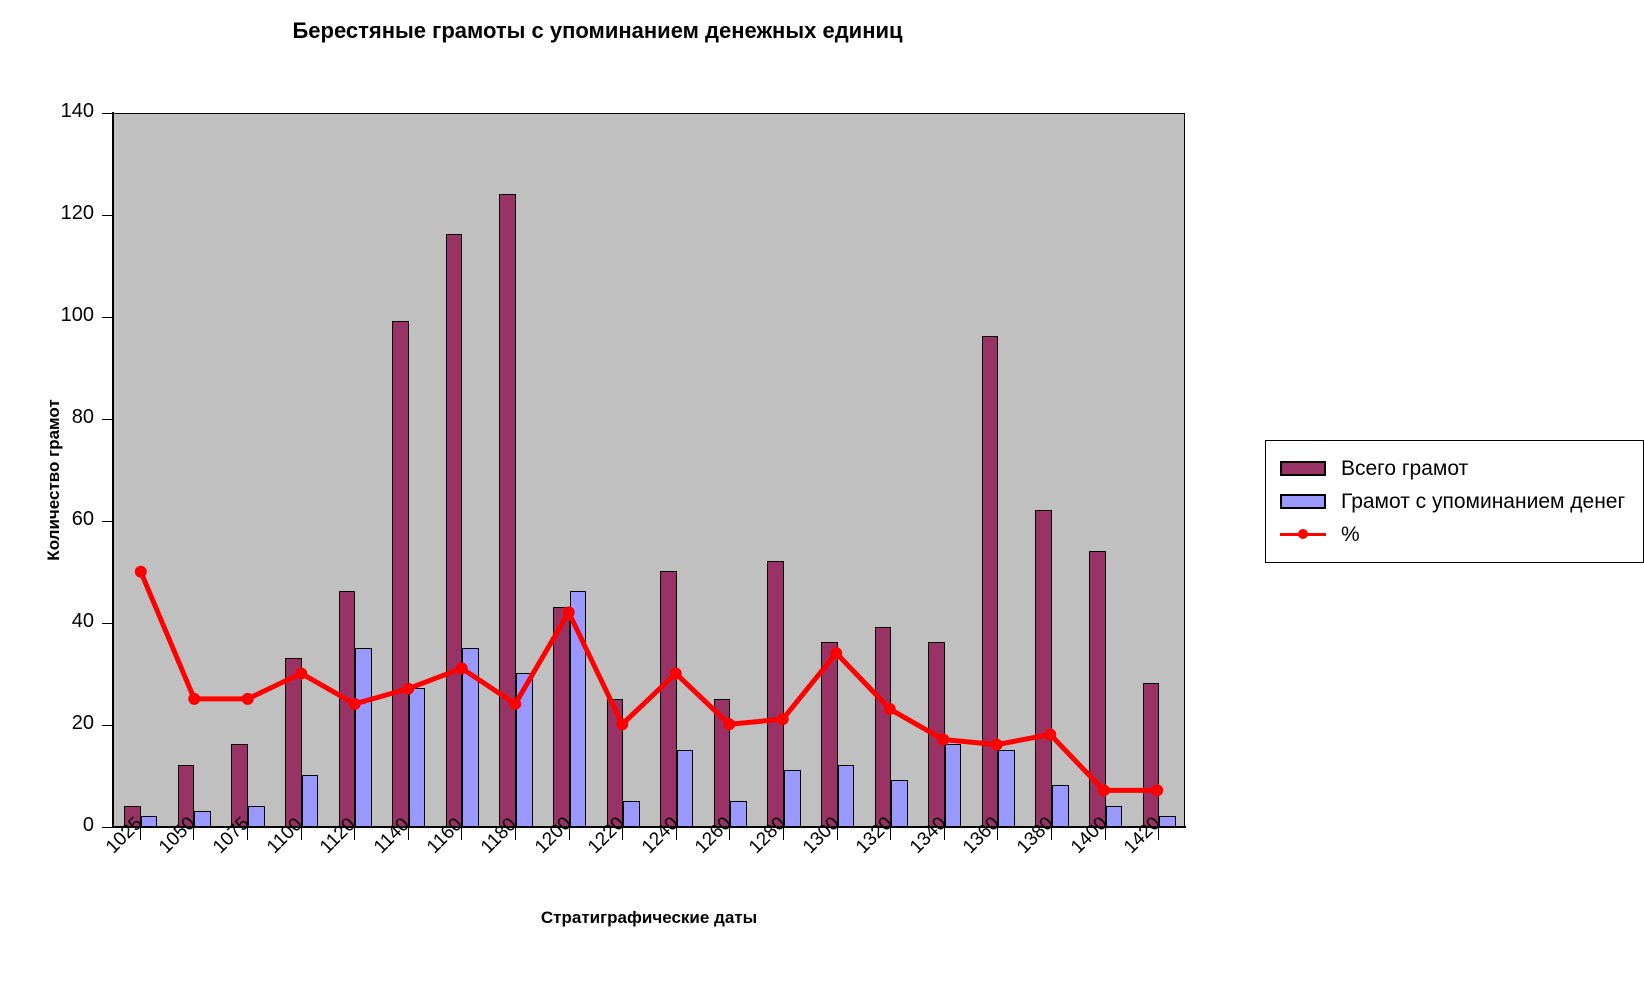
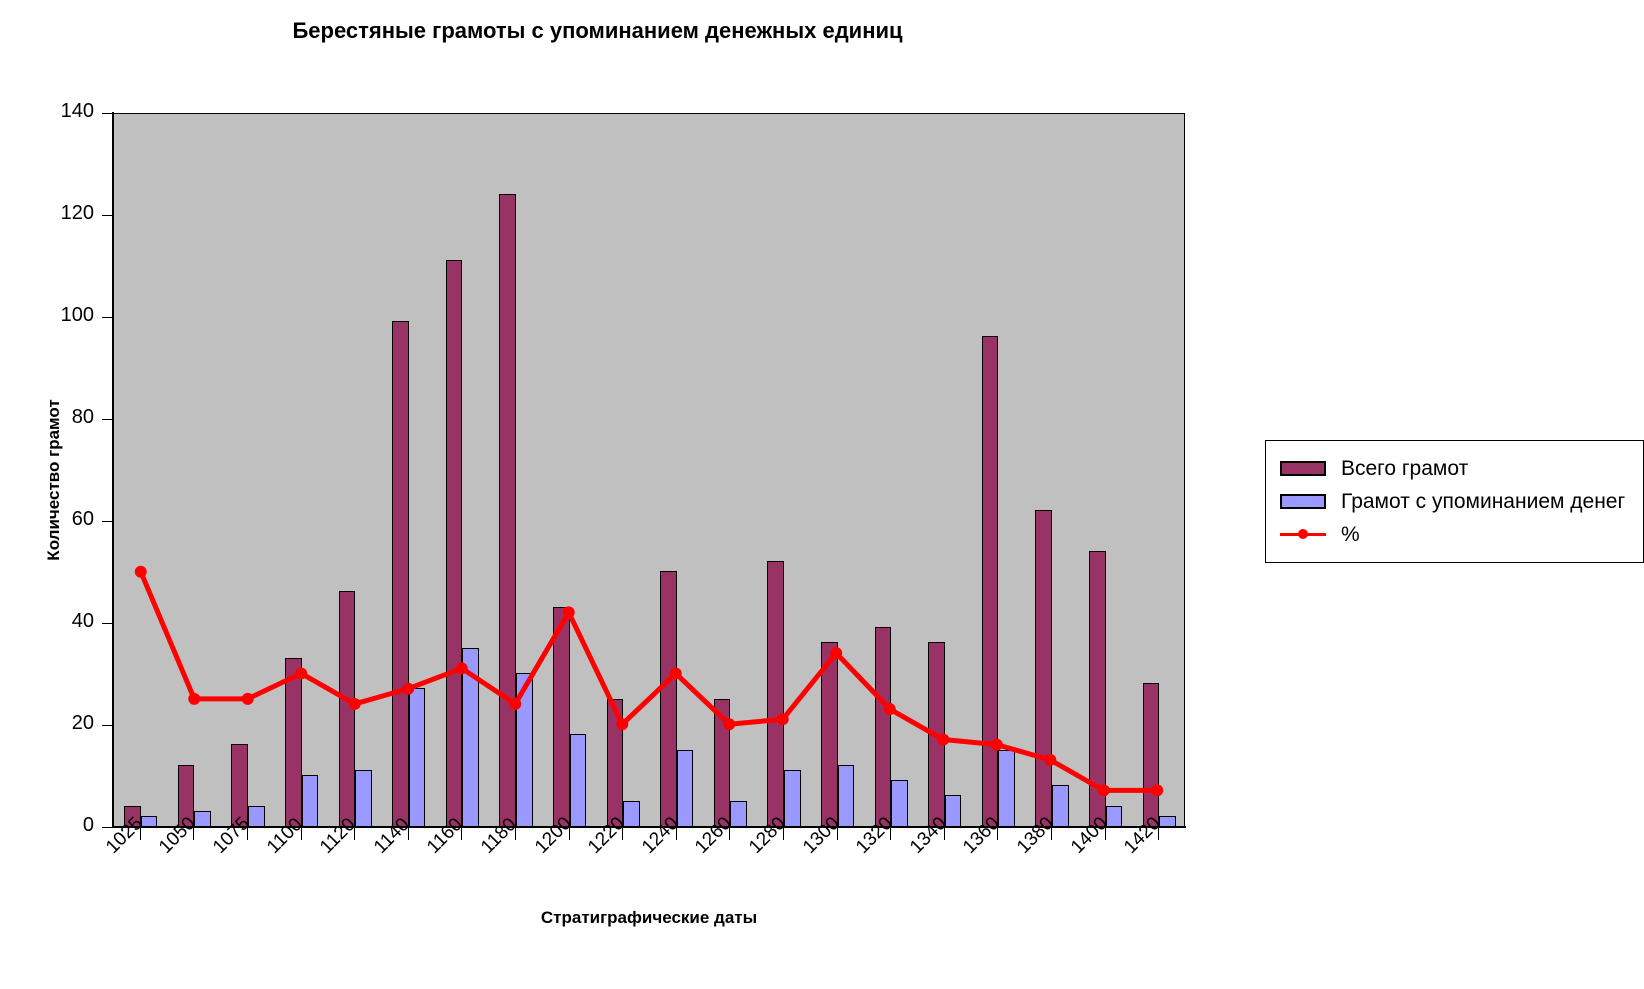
Грамот с упоминанием денег/1120: 35 -> 11
Всего грамот/1160: 116 -> 111
Грамот с упоминанием денег/1200: 46 -> 18
Грамот с упоминанием денег/1340: 16 -> 6
%/1380: 18 -> 13
